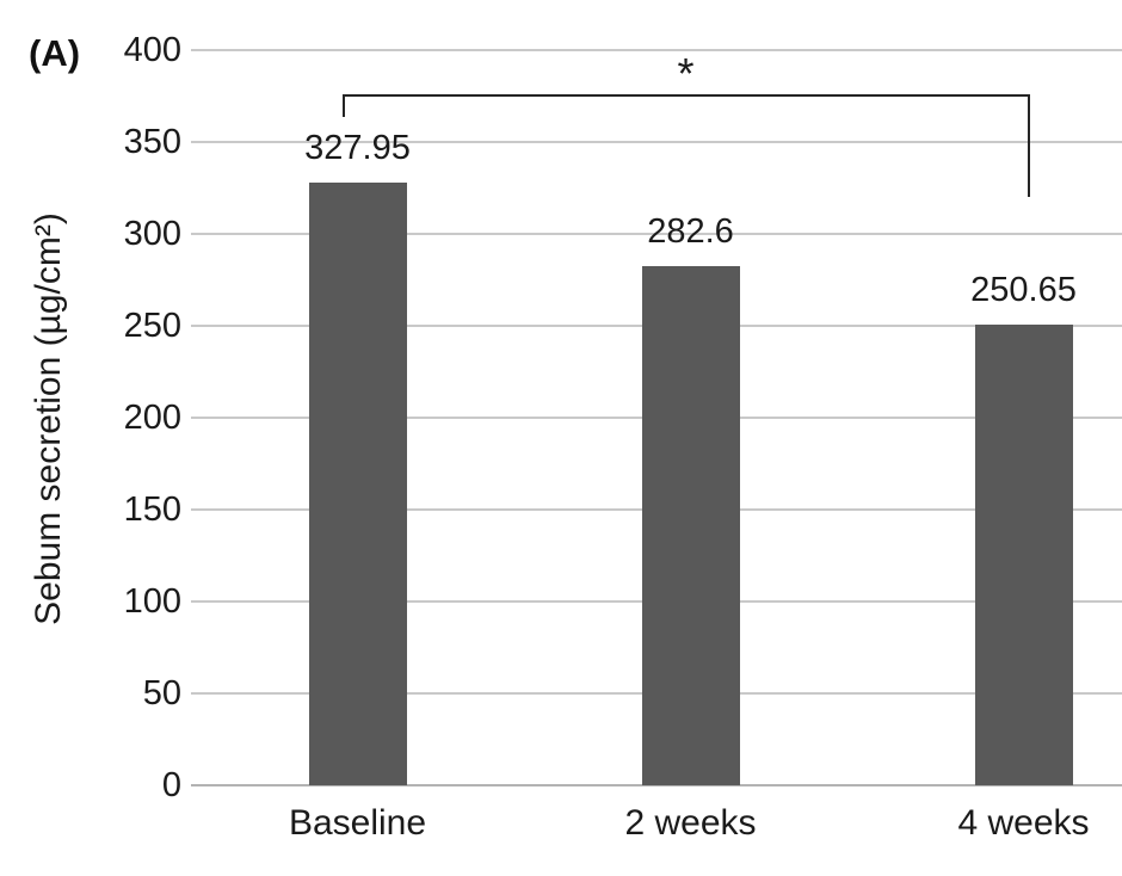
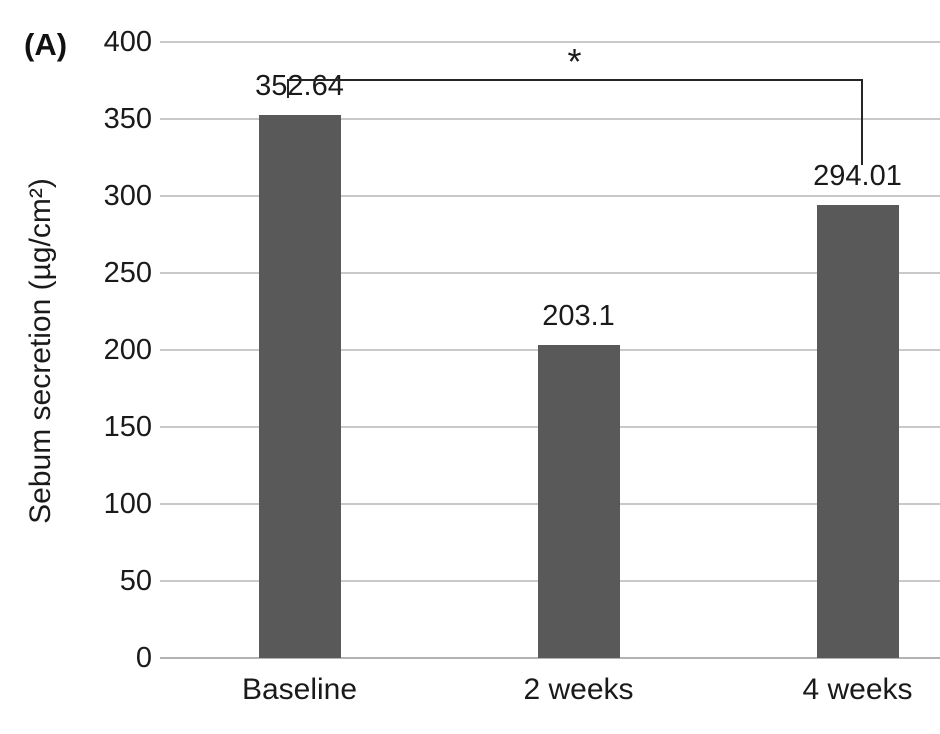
Baseline: 327.95 -> 352.64
2 weeks: 282.6 -> 203.1
4 weeks: 250.65 -> 294.01
